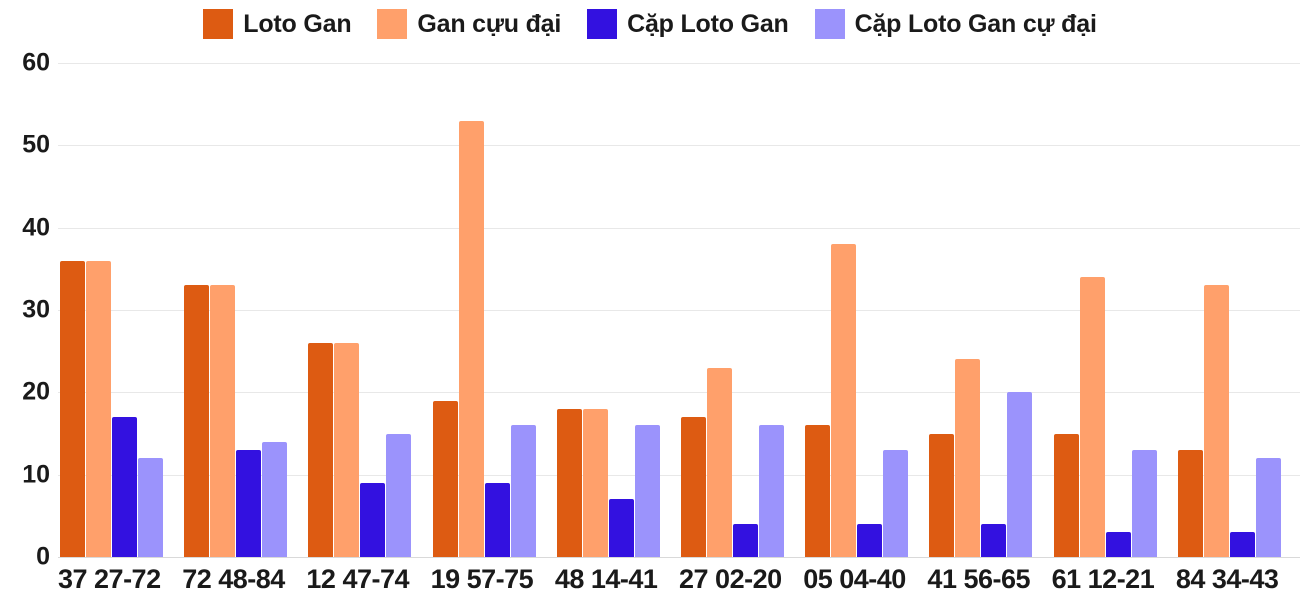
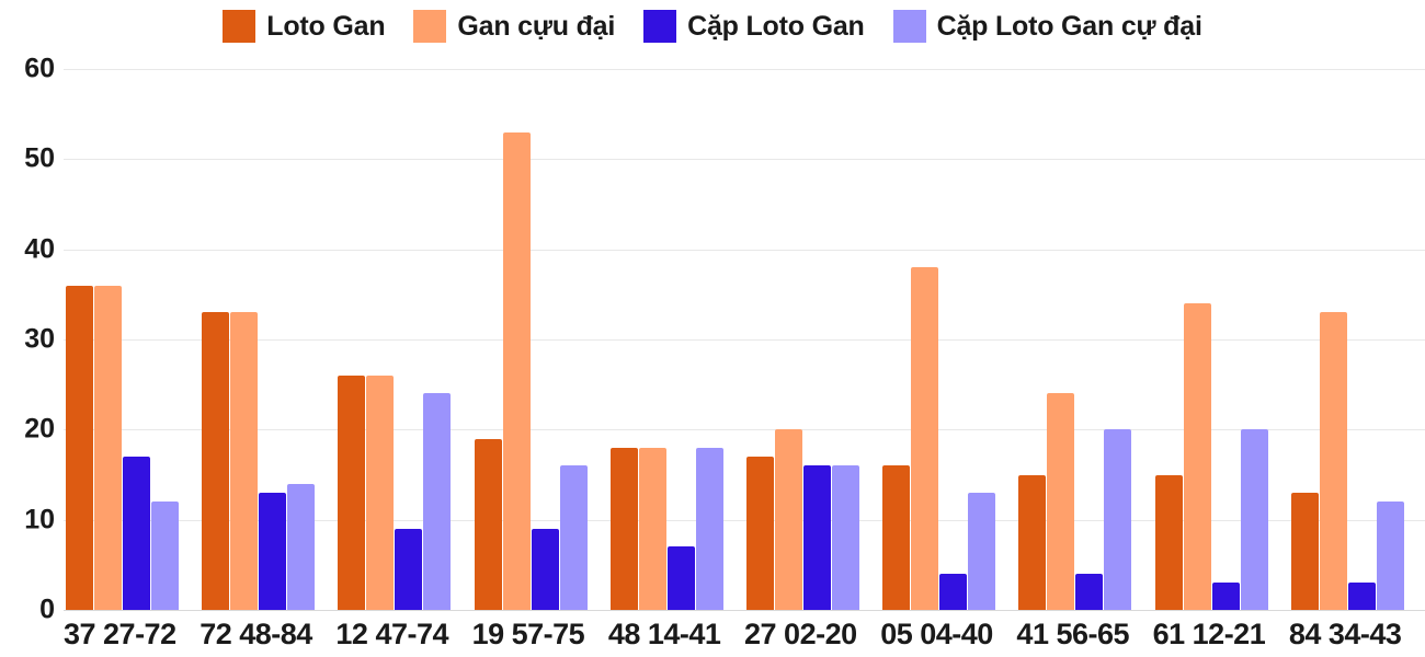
Cặp Loto Gan cự đại/12 47-74: 15 -> 24
Cặp Loto Gan cự đại/48 14-41: 16 -> 18
Gan cựu đại/27 02-20: 23 -> 20
Cặp Loto Gan/27 02-20: 4 -> 16
Cặp Loto Gan cự đại/61 12-21: 13 -> 20
